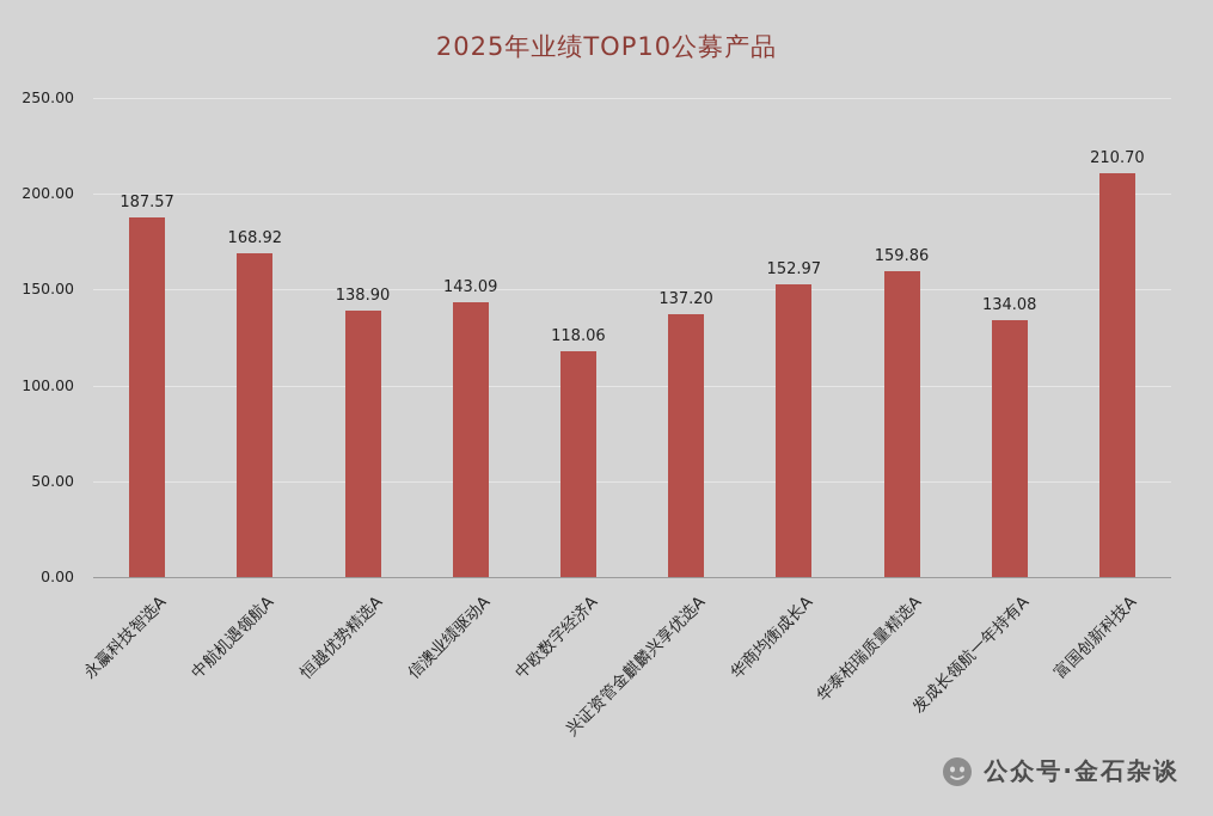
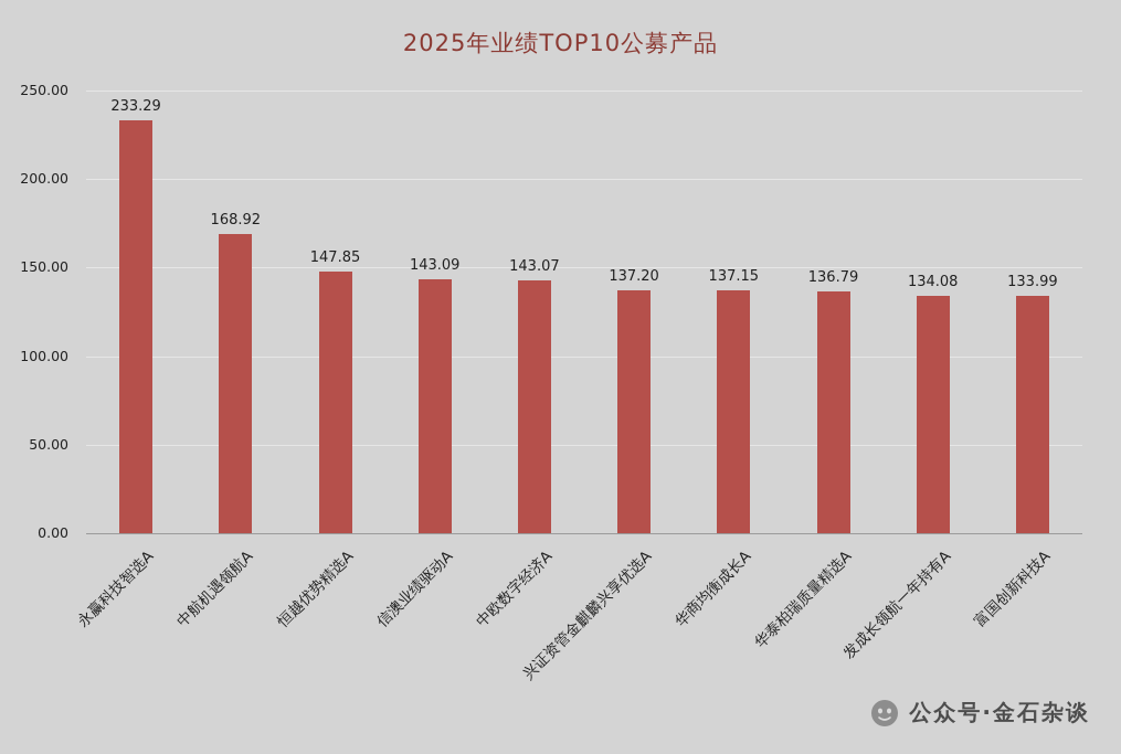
永赢科技智选A: 187.57 -> 233.29
恒越优势精选A: 138.90 -> 147.85
中欧数字经济A: 118.06 -> 143.07
华商均衡成长A: 152.97 -> 137.15
华泰柏瑞质量精选A: 159.86 -> 136.79
富国创新科技A: 210.70 -> 133.99
